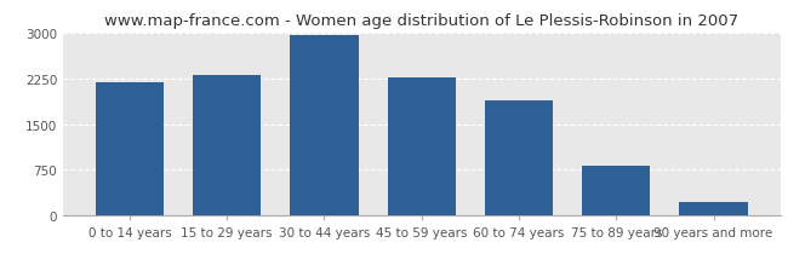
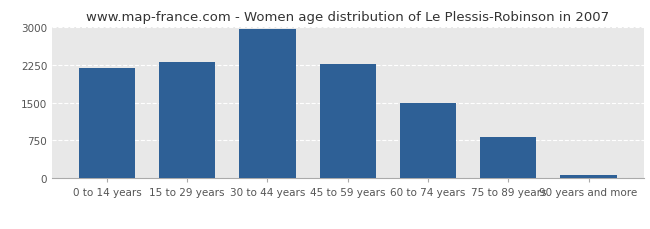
60 to 74 years: 1880 -> 1490
90 years and more: 220 -> 70
